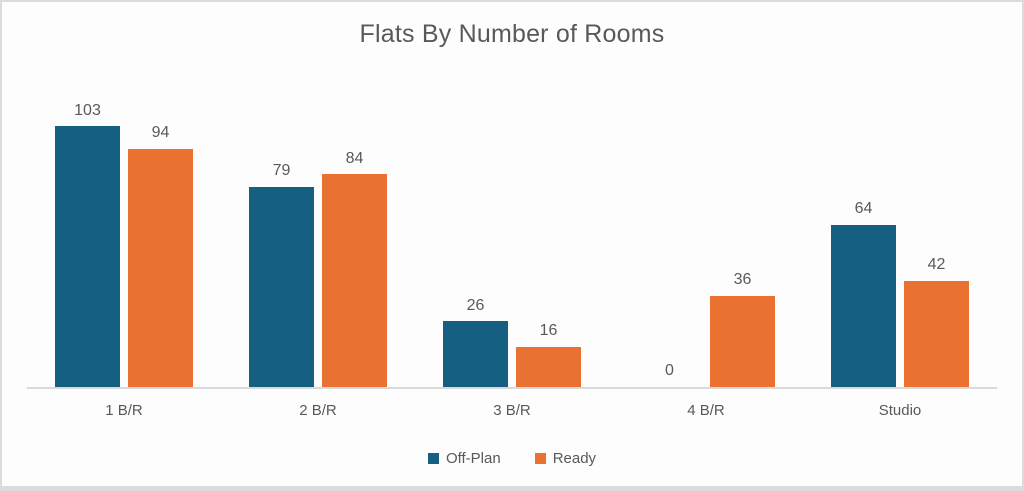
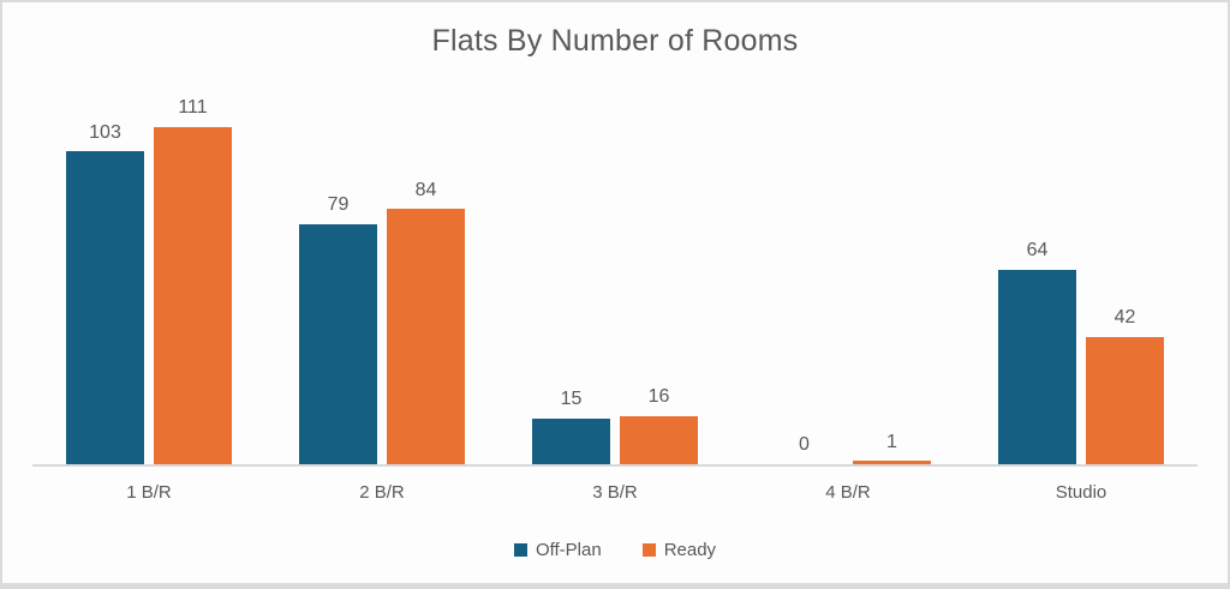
Ready/1 B/R: 94 -> 111
Off-Plan/3 B/R: 26 -> 15
Ready/4 B/R: 36 -> 1
